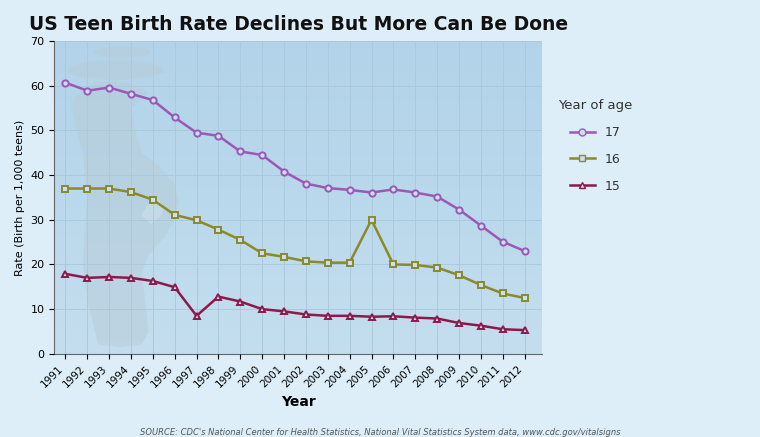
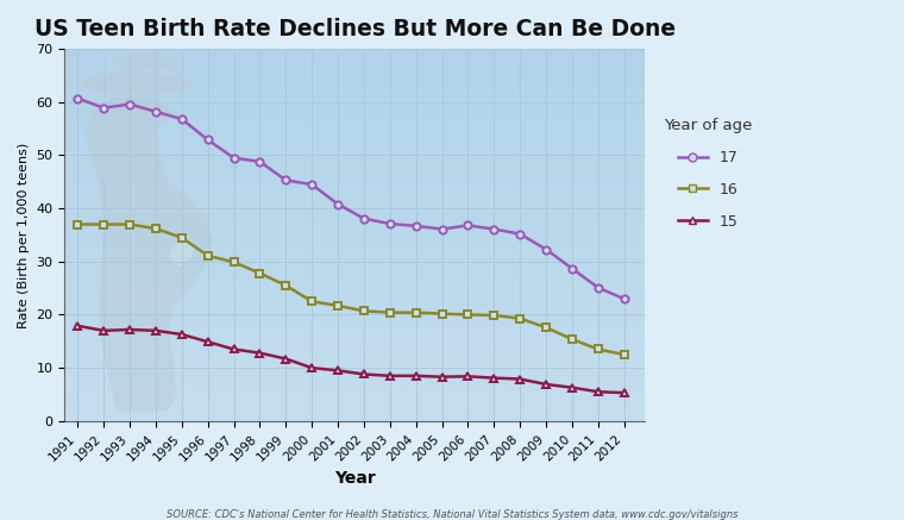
15/1997: 8.5 -> 13.5
16/2005: 30.0 -> 20.2
